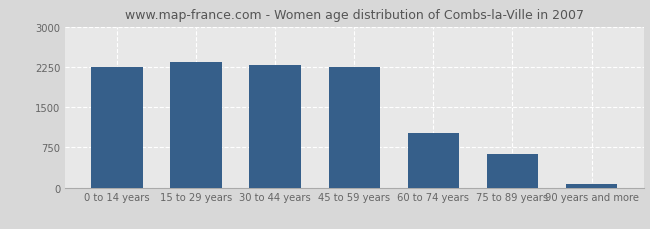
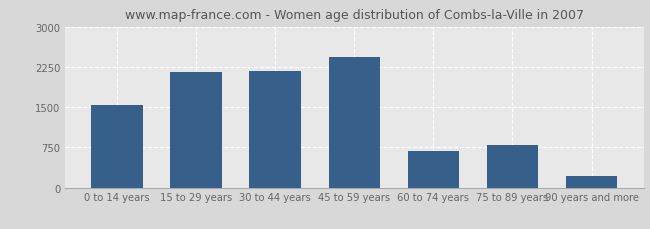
0 to 14 years: 2240 -> 1540
15 to 29 years: 2340 -> 2160
30 to 44 years: 2290 -> 2180
45 to 59 years: 2250 -> 2440
60 to 74 years: 1020 -> 680
75 to 89 years: 620 -> 800
90 years and more: 70 -> 220
